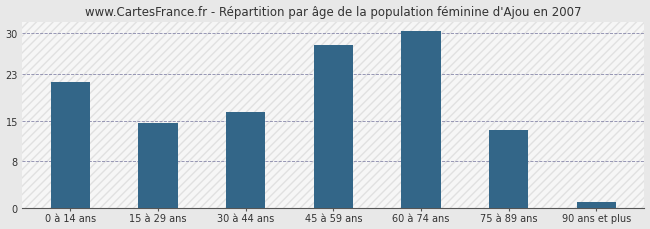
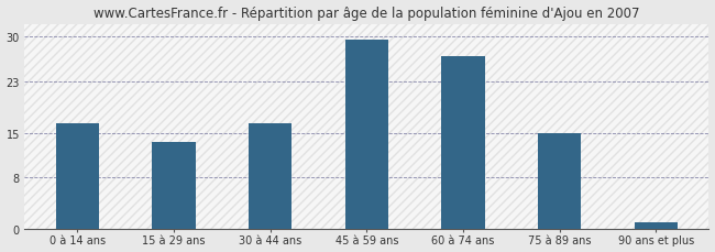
0 à 14 ans: 21.6 -> 16.5
15 à 29 ans: 14.6 -> 13.5
45 à 59 ans: 28.0 -> 29.5
60 à 74 ans: 30.4 -> 27.0
75 à 89 ans: 13.4 -> 15.0
